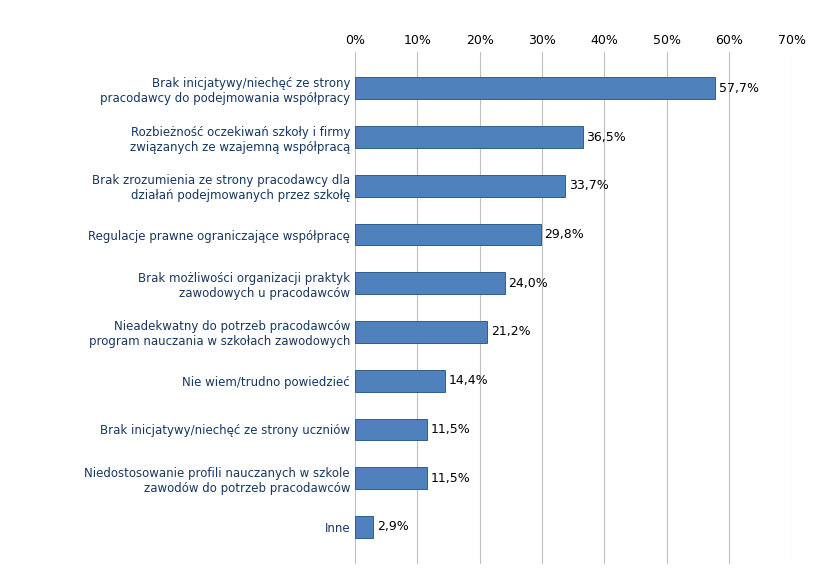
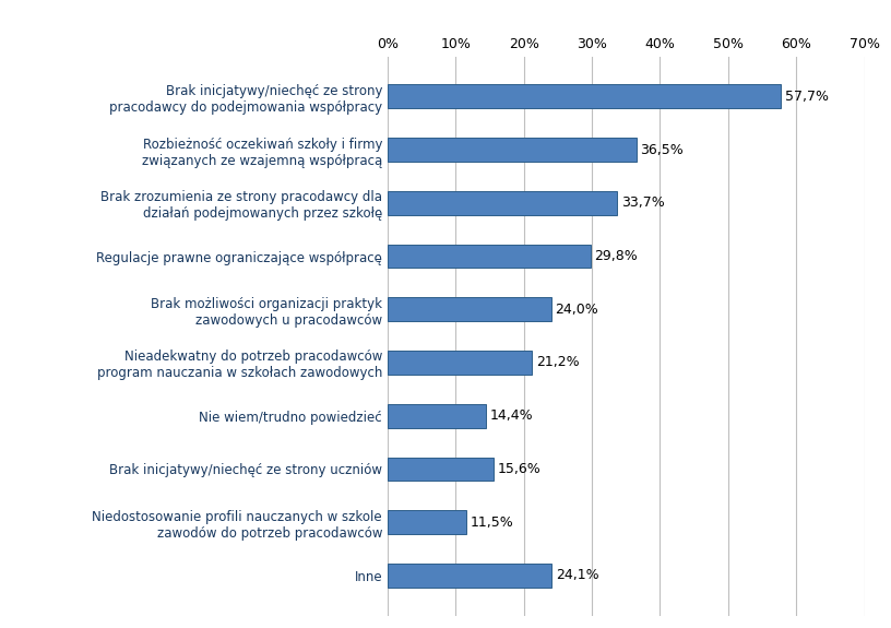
Brak inicjatywy/niechęć ze strony uczniów: 11,5% -> 15,6%
Inne: 2,9% -> 24,1%
